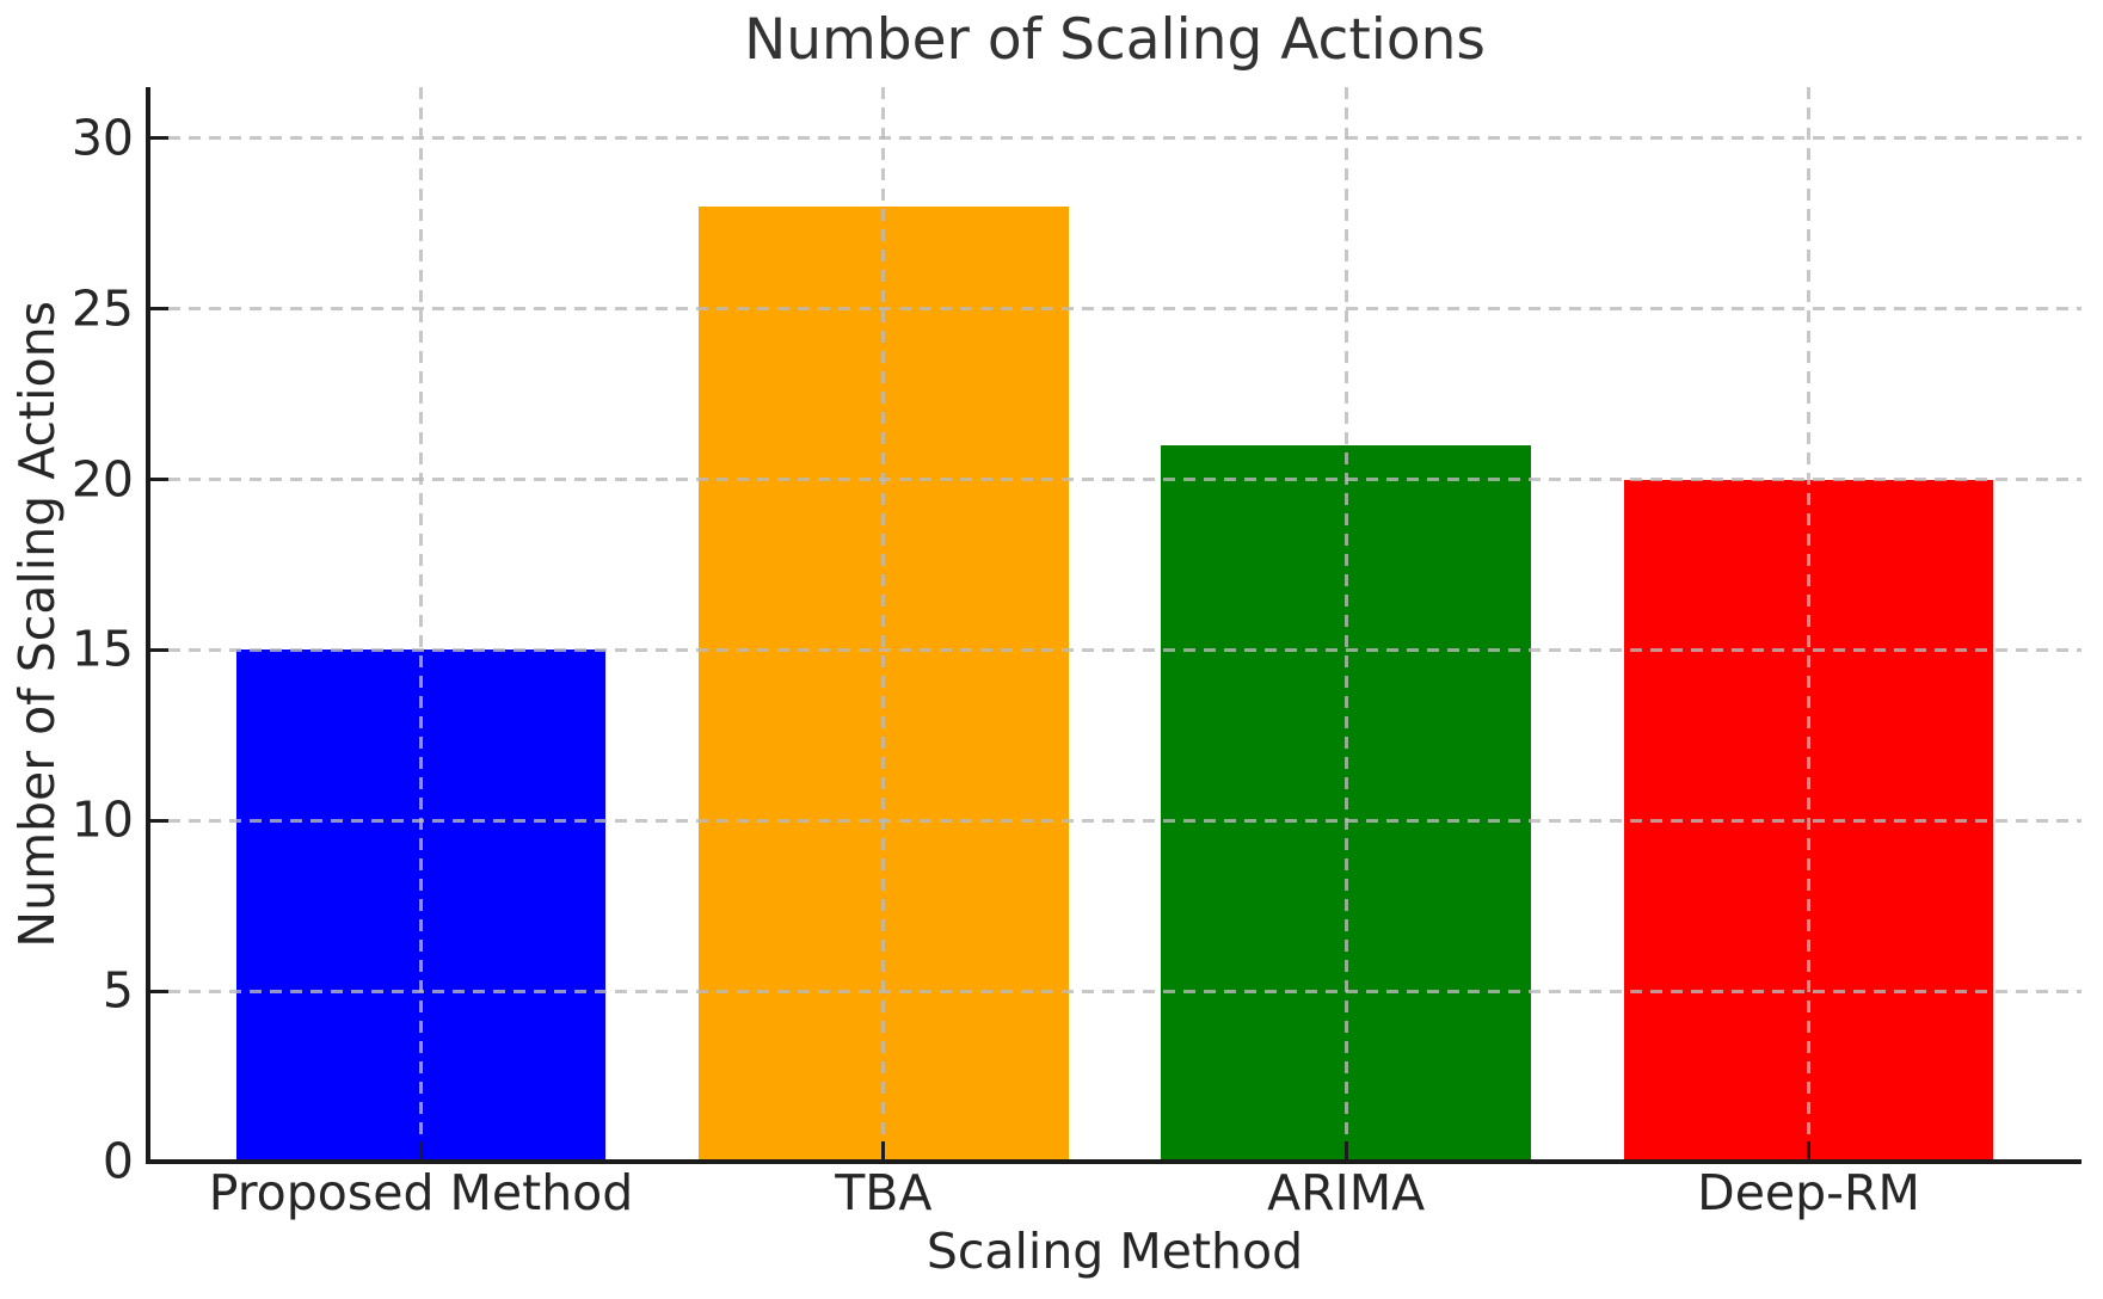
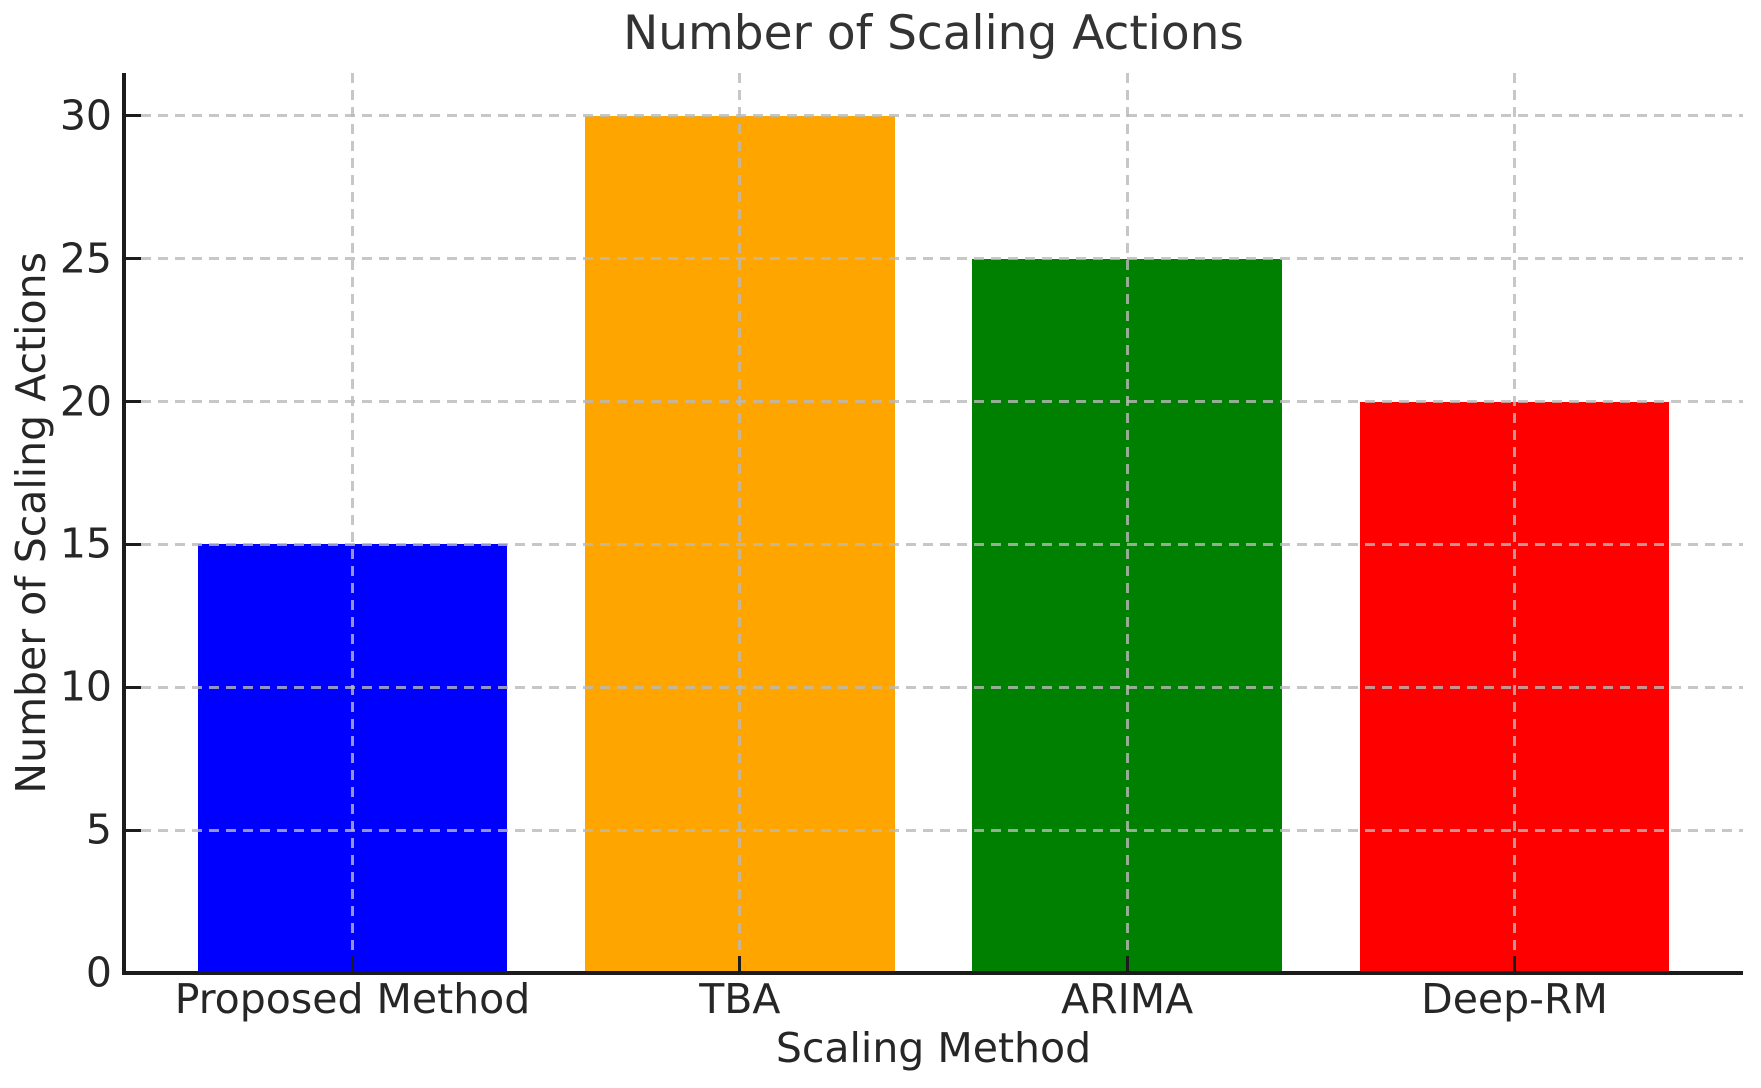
TBA: 28 -> 30
ARIMA: 21 -> 25
